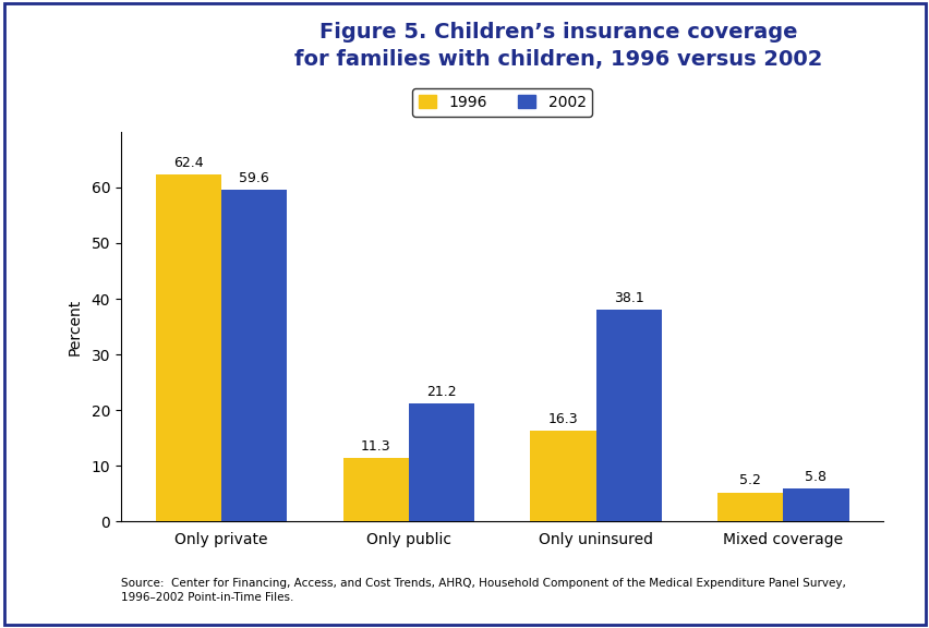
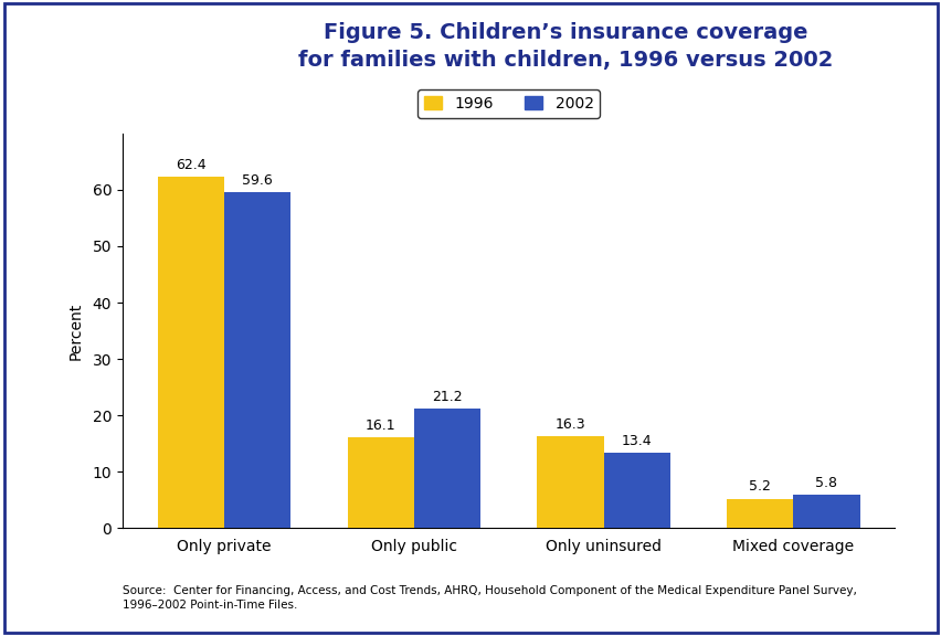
1996/Only public: 11.3 -> 16.1
2002/Only uninsured: 38.1 -> 13.4
